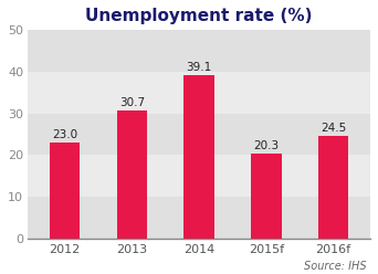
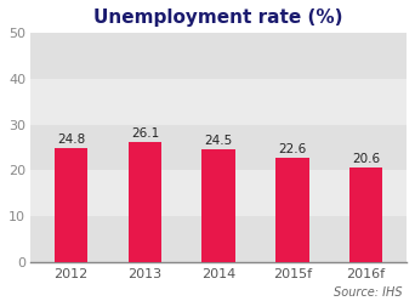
2012: 23.0 -> 24.8
2013: 30.7 -> 26.1
2014: 39.1 -> 24.5
2015f: 20.3 -> 22.6
2016f: 24.5 -> 20.6
